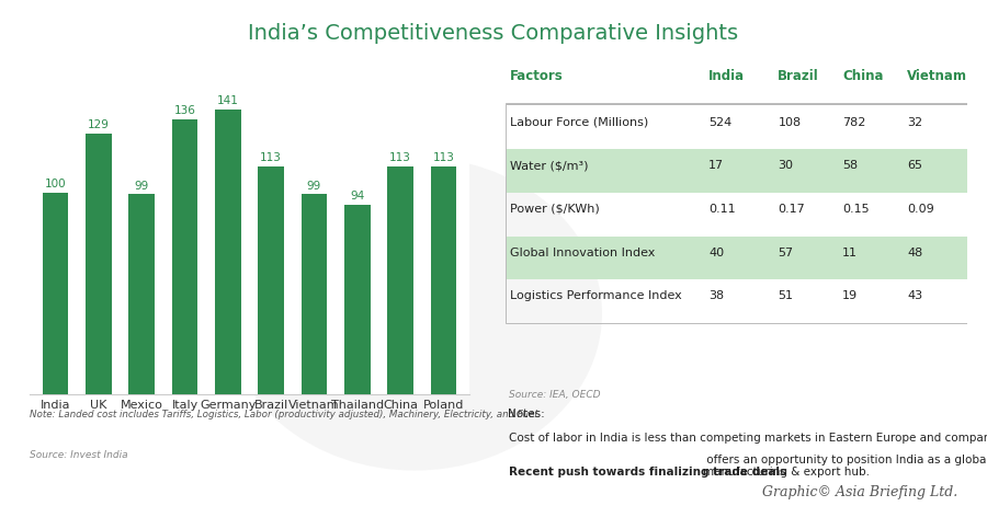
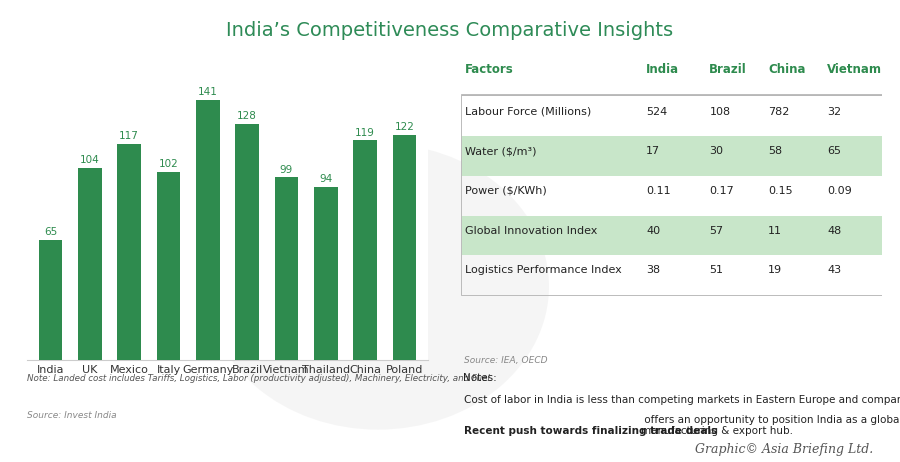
India: 100 -> 65
UK: 129 -> 104
Mexico: 99 -> 117
Italy: 136 -> 102
Brazil: 113 -> 128
China: 113 -> 119
Poland: 113 -> 122
